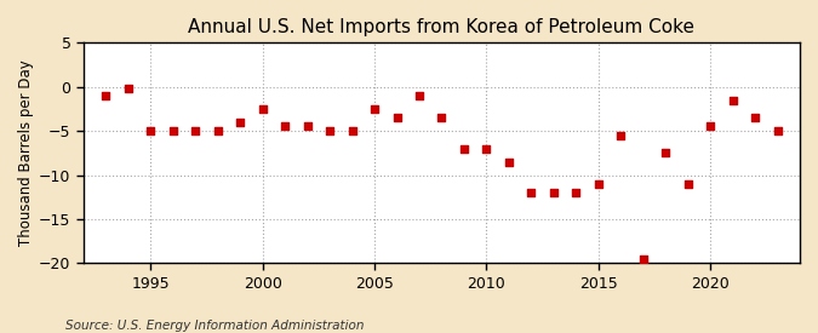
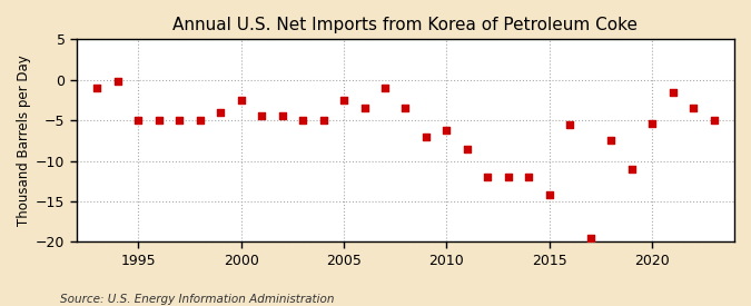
2010: -7.0 -> -6.2
2015: -11.0 -> -14.2
2020: -4.5 -> -5.4
